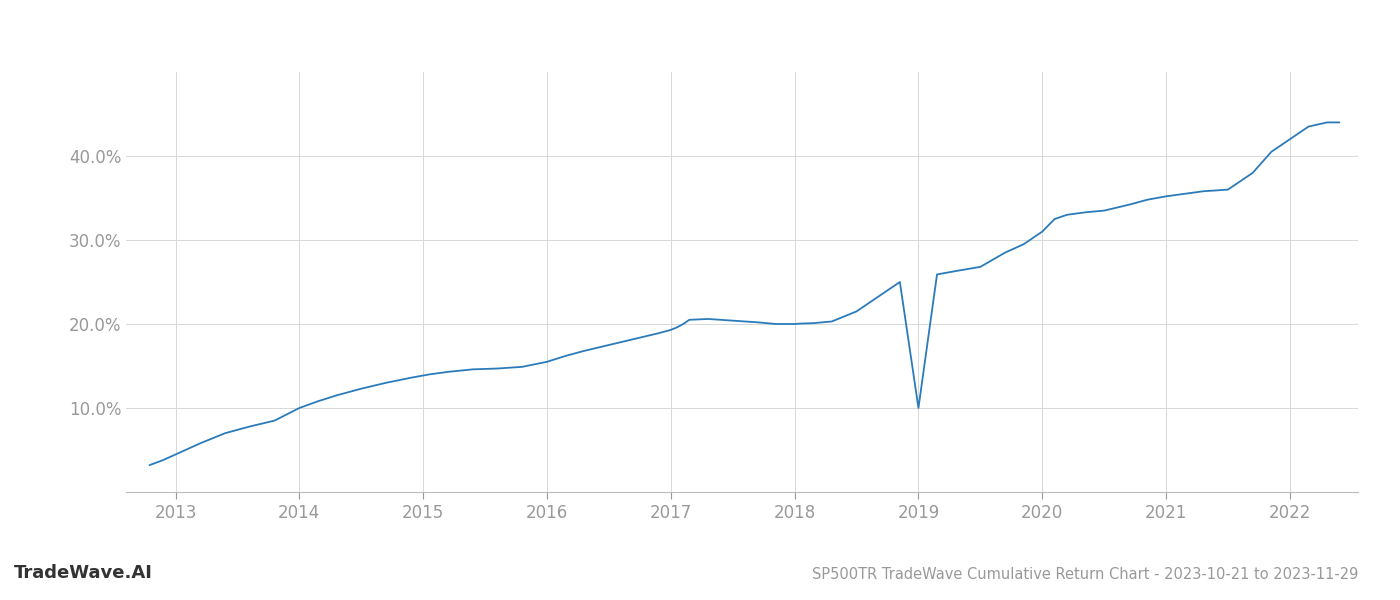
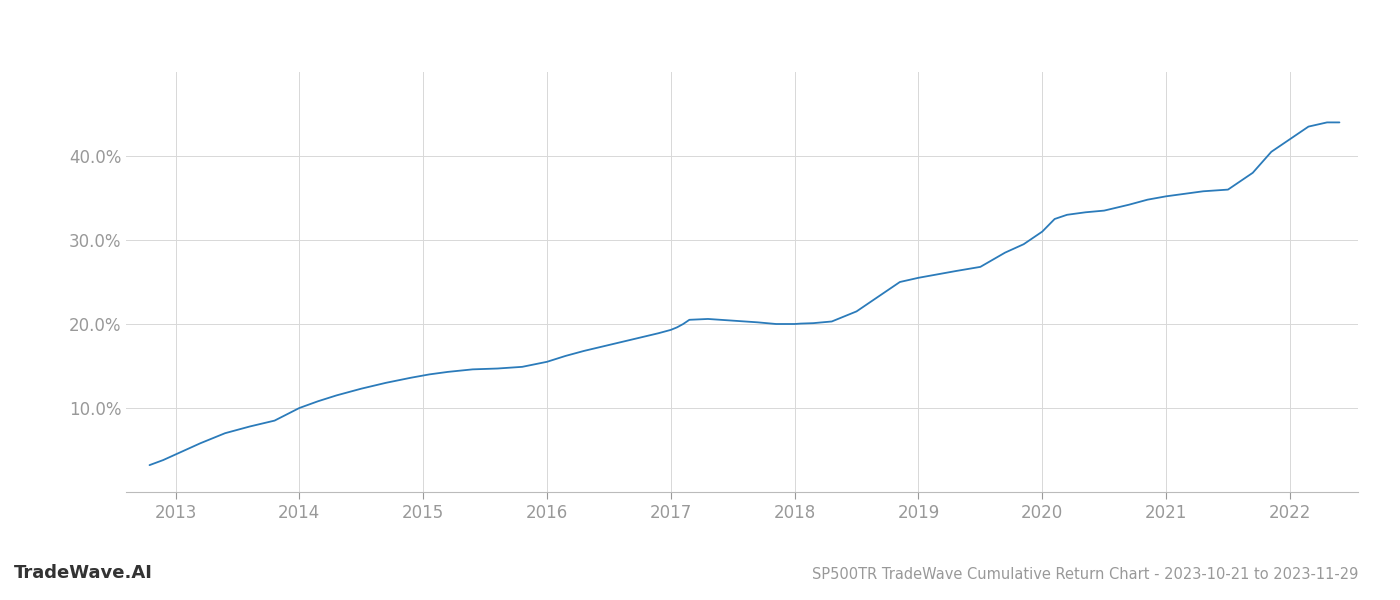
2019: 10.0% -> 25.5%
